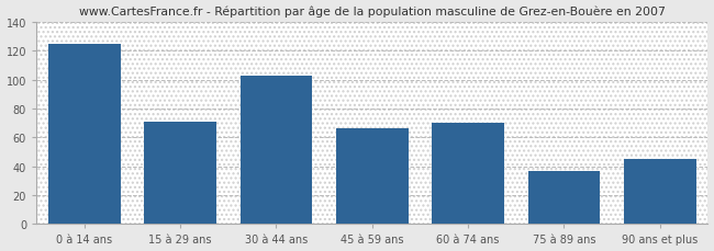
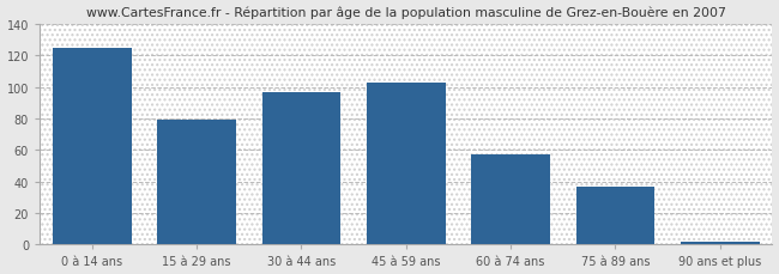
15 à 29 ans: 71 -> 79
30 à 44 ans: 103 -> 97
45 à 59 ans: 66 -> 103
60 à 74 ans: 70 -> 57
90 ans et plus: 45 -> 2
